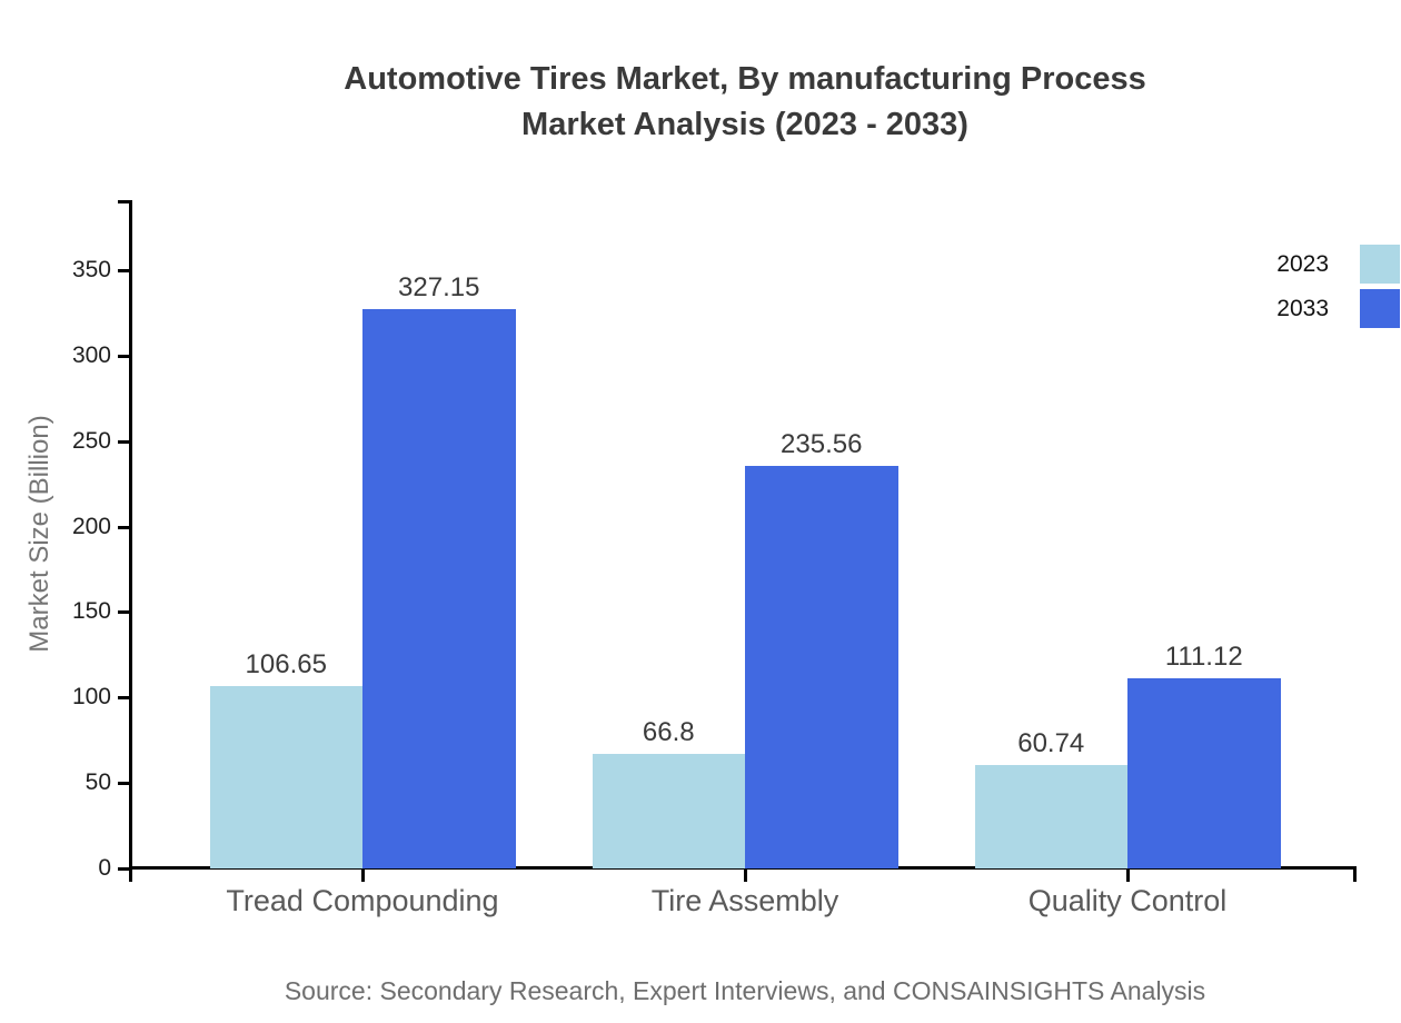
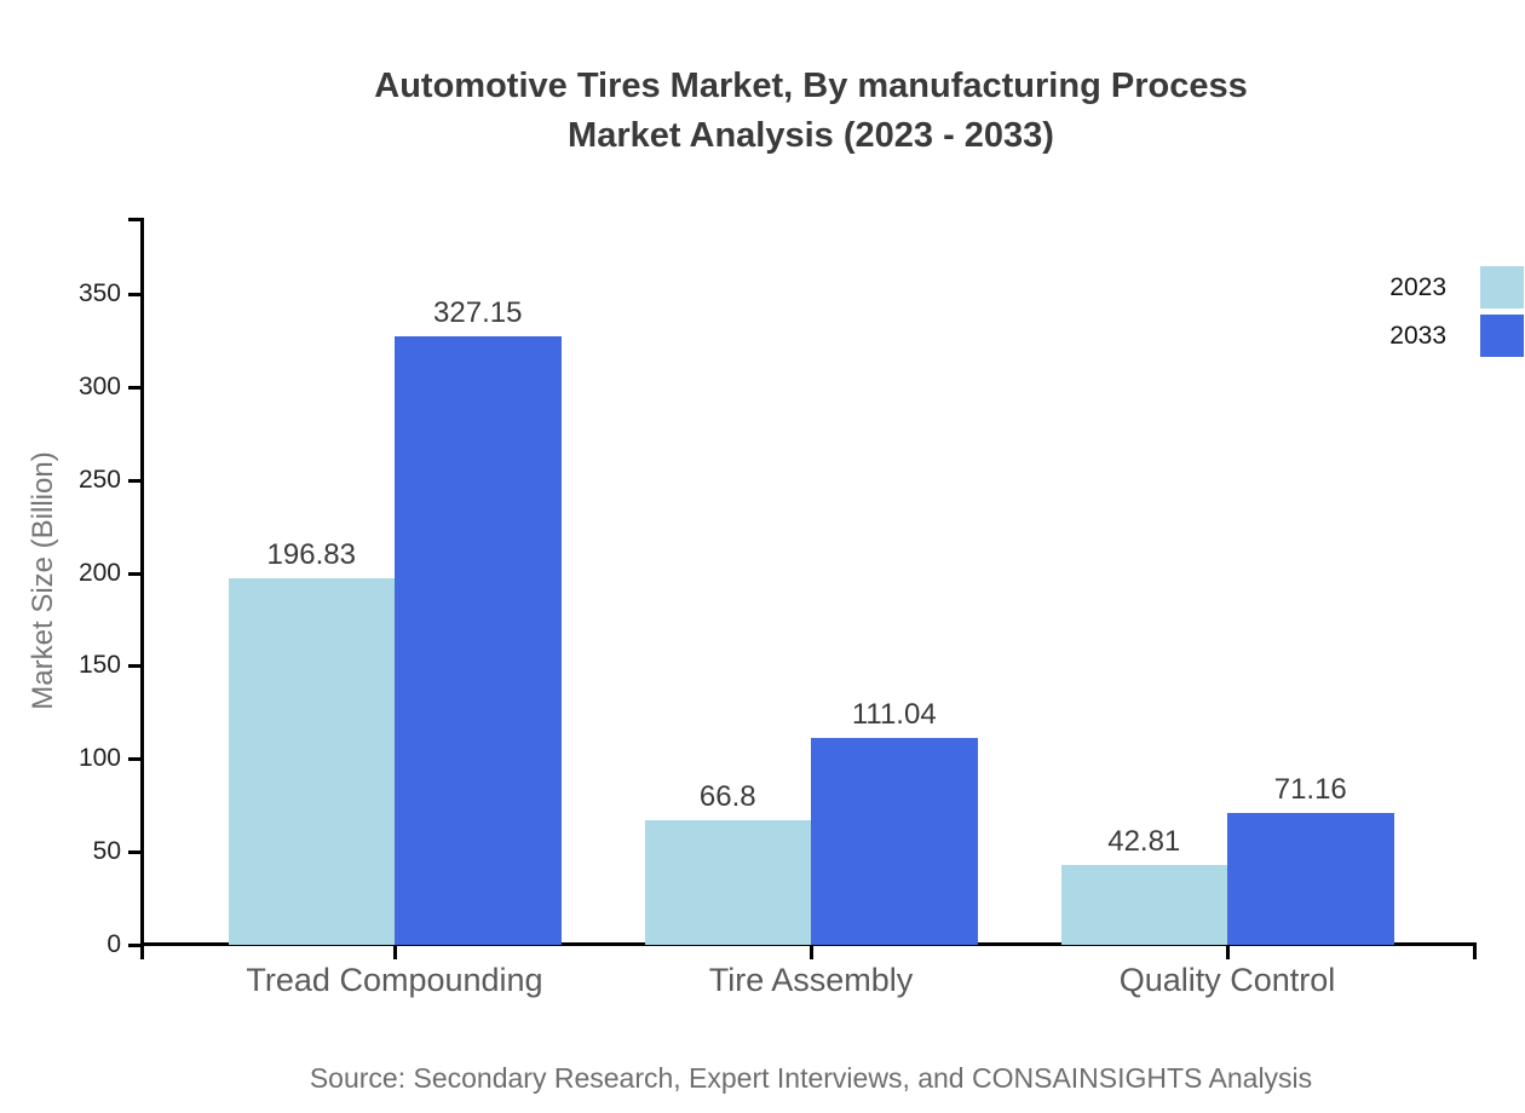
2023/Tread Compounding: 106.65 -> 196.83
2033/Tire Assembly: 235.56 -> 111.04
2023/Quality Control: 60.74 -> 42.81
2033/Quality Control: 111.12 -> 71.16
